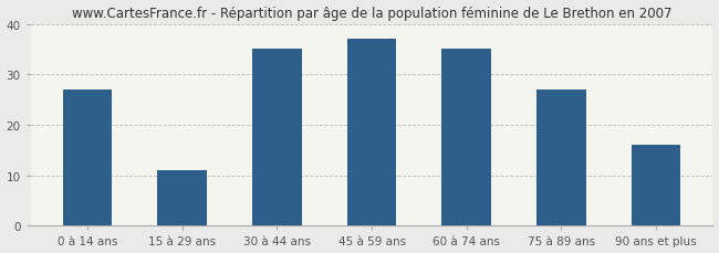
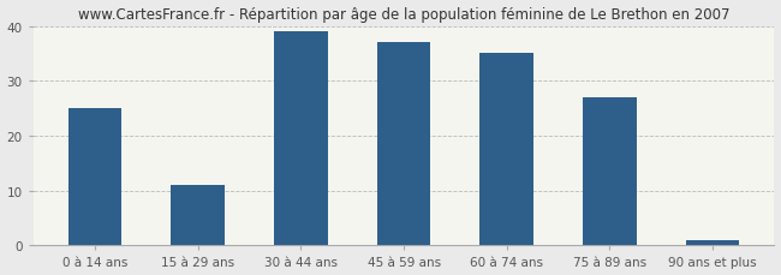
0 à 14 ans: 27 -> 25
30 à 44 ans: 35 -> 39
90 ans et plus: 16 -> 1
